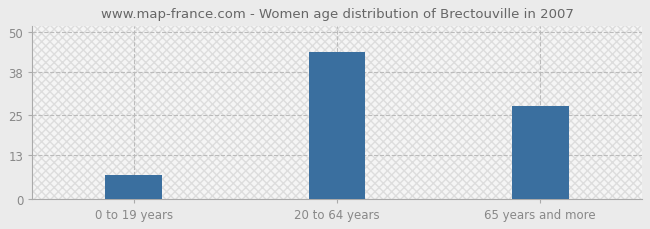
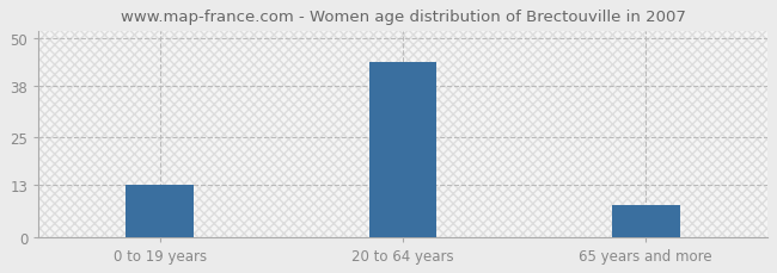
0 to 19 years: 7 -> 13
65 years and more: 28 -> 8
